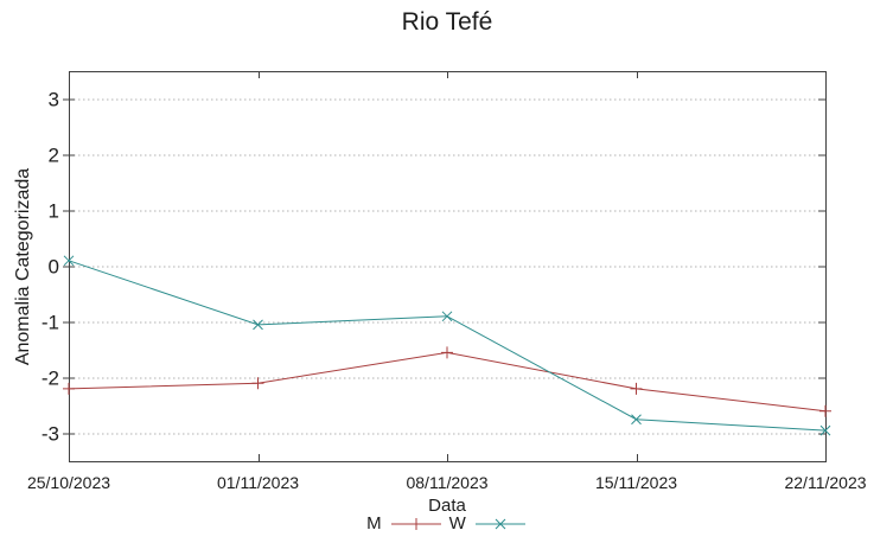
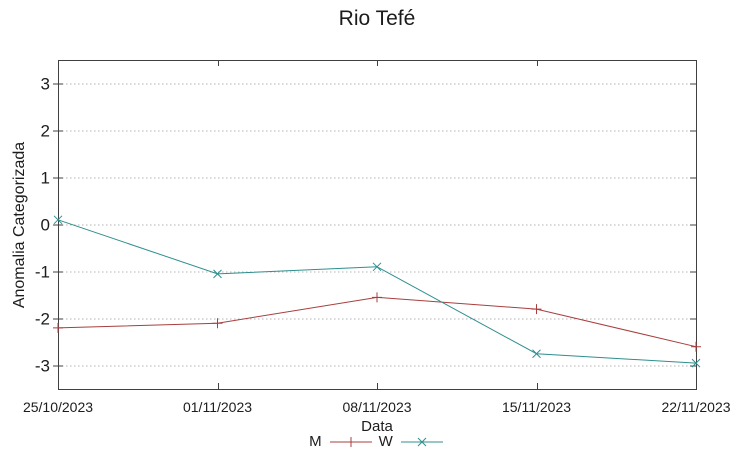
M/15/11/2023: -2.2 -> -1.8
